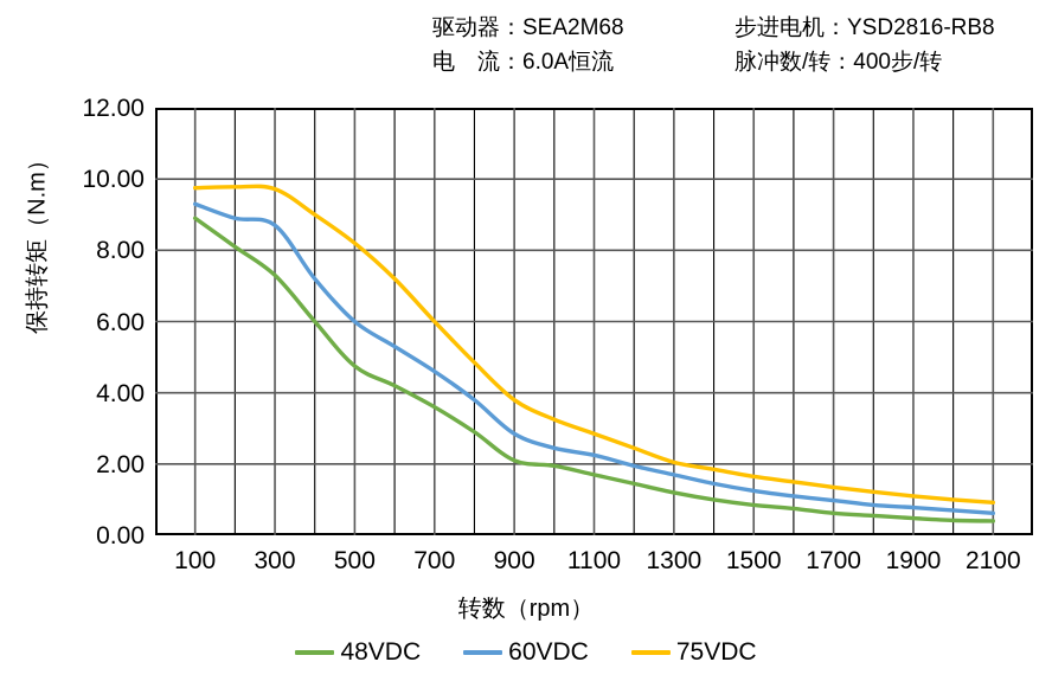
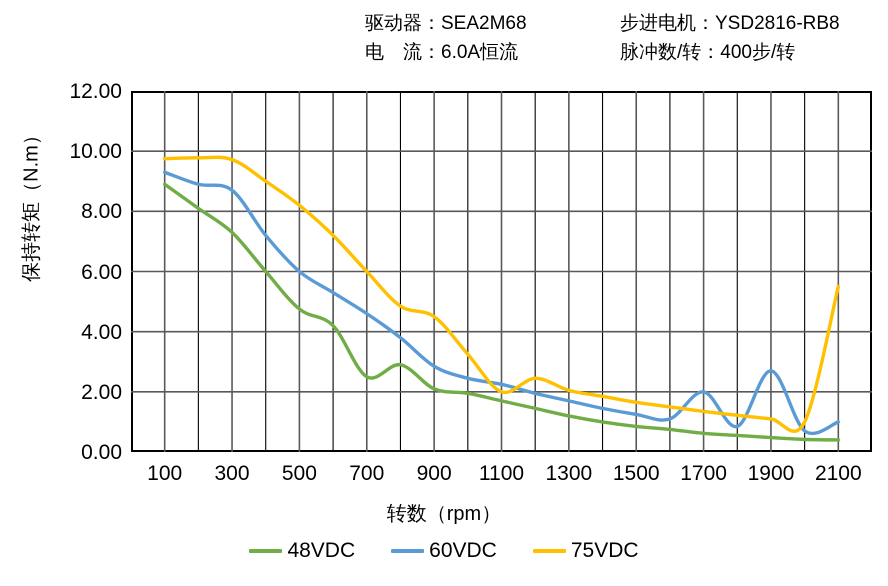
48VDC/700: 3.6 -> 2.5
75VDC/900: 3.8 -> 4.5
75VDC/1100: 2.9 -> 2.0
60VDC/1700: 1.0 -> 2.0
60VDC/1900: 0.8 -> 2.7
60VDC/2100: 0.6 -> 1.0
75VDC/2100: 0.9 -> 5.5
